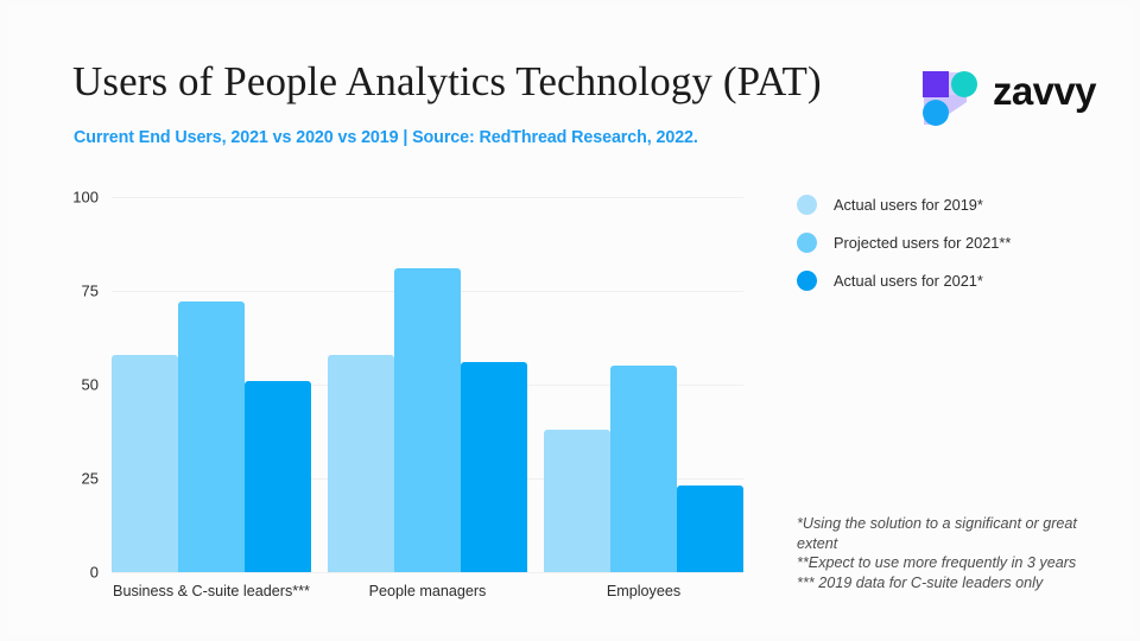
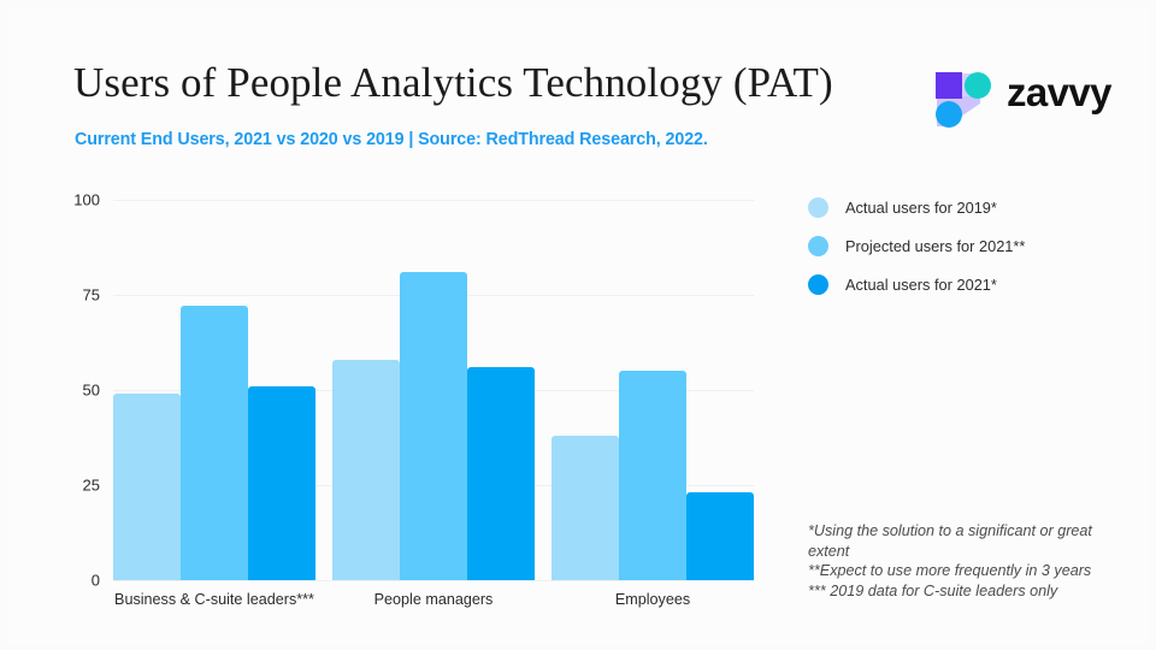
Actual users for 2019*/Business & C-suite leaders***: 58 -> 49
